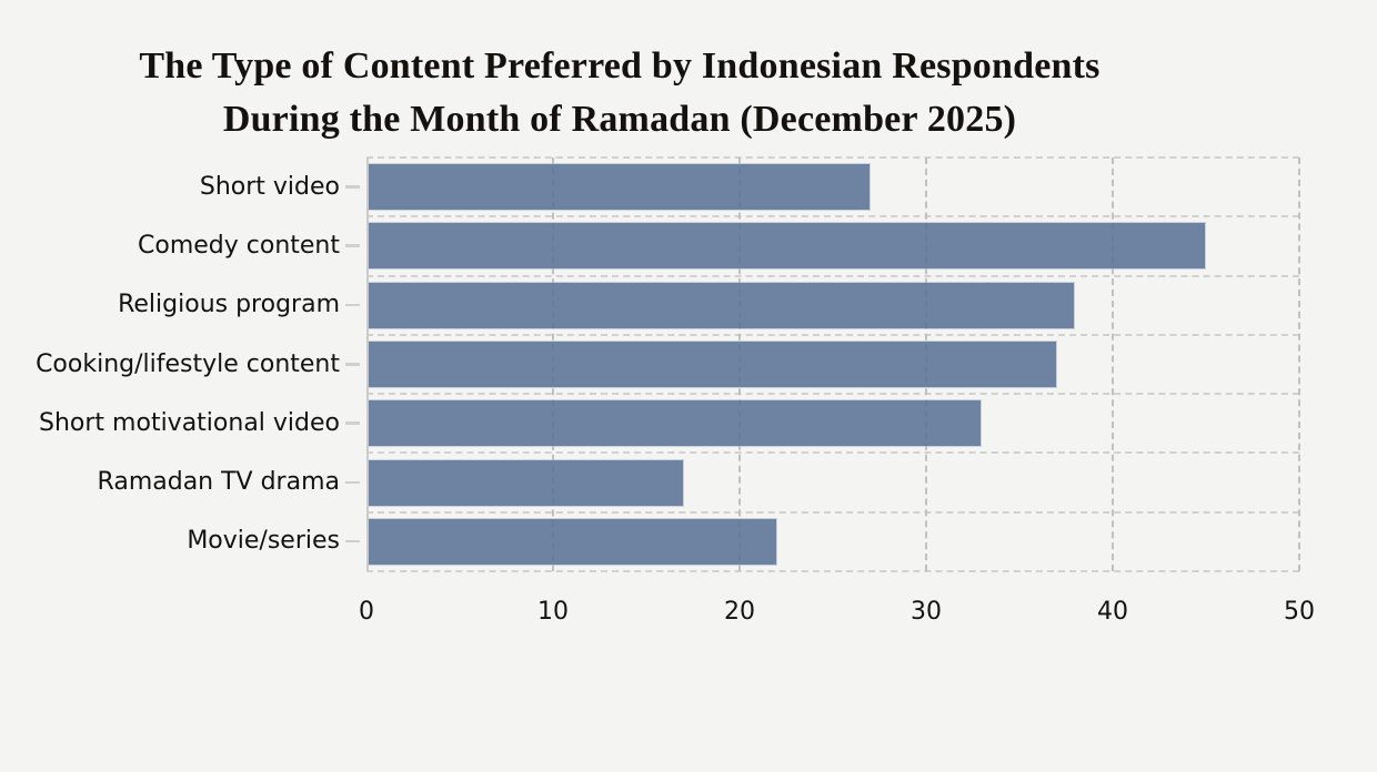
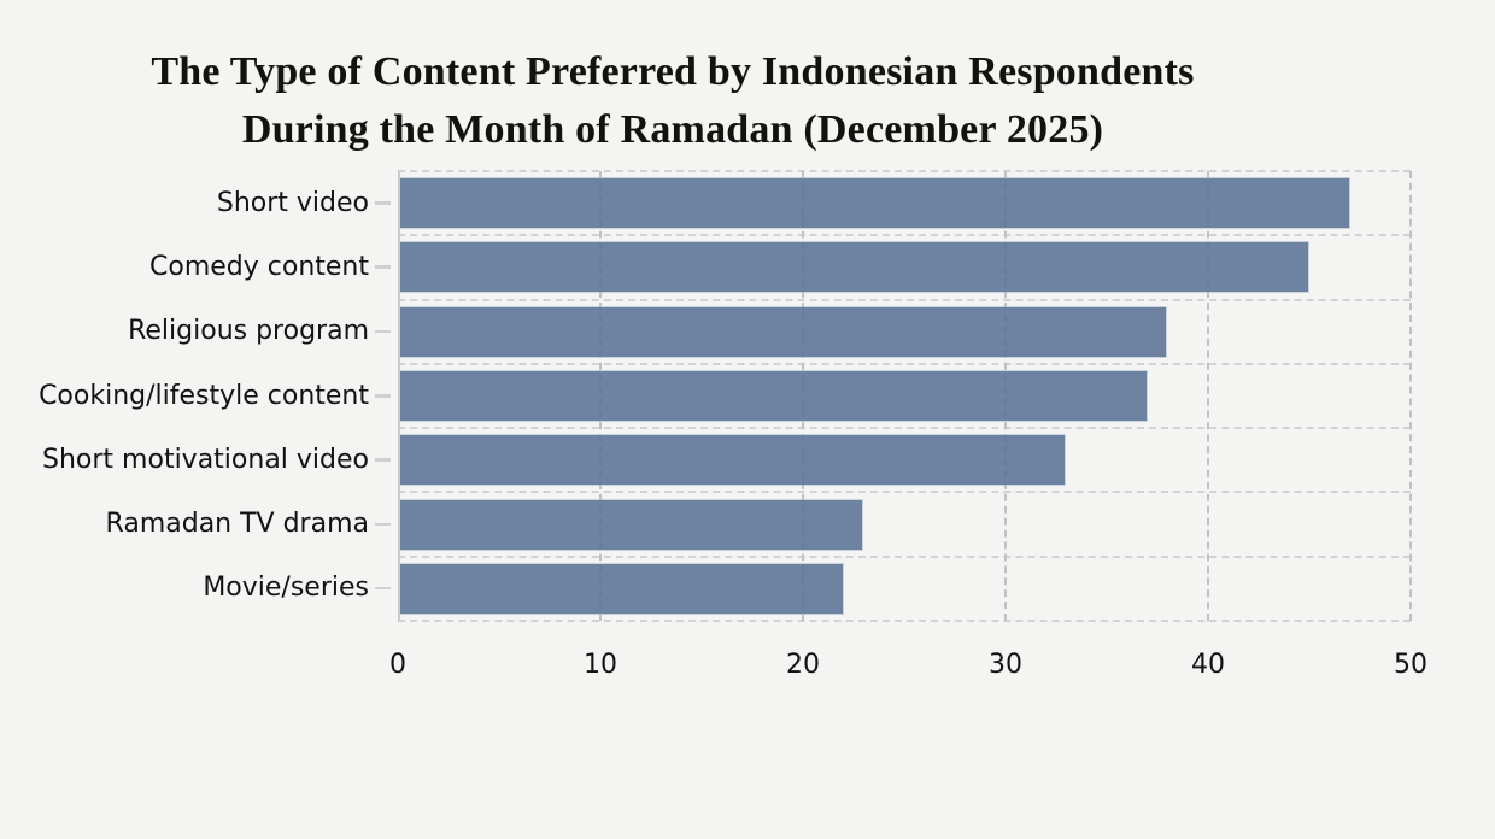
Short video: 27 -> 47
Ramadan TV drama: 17 -> 23
